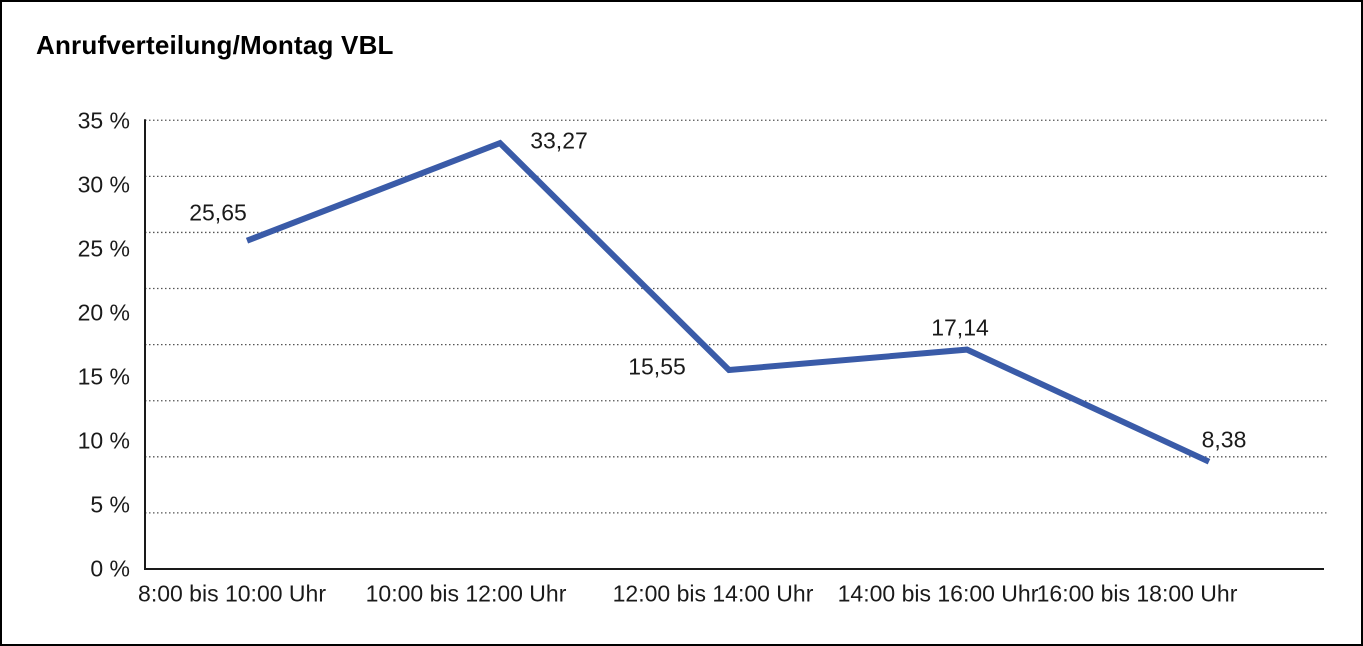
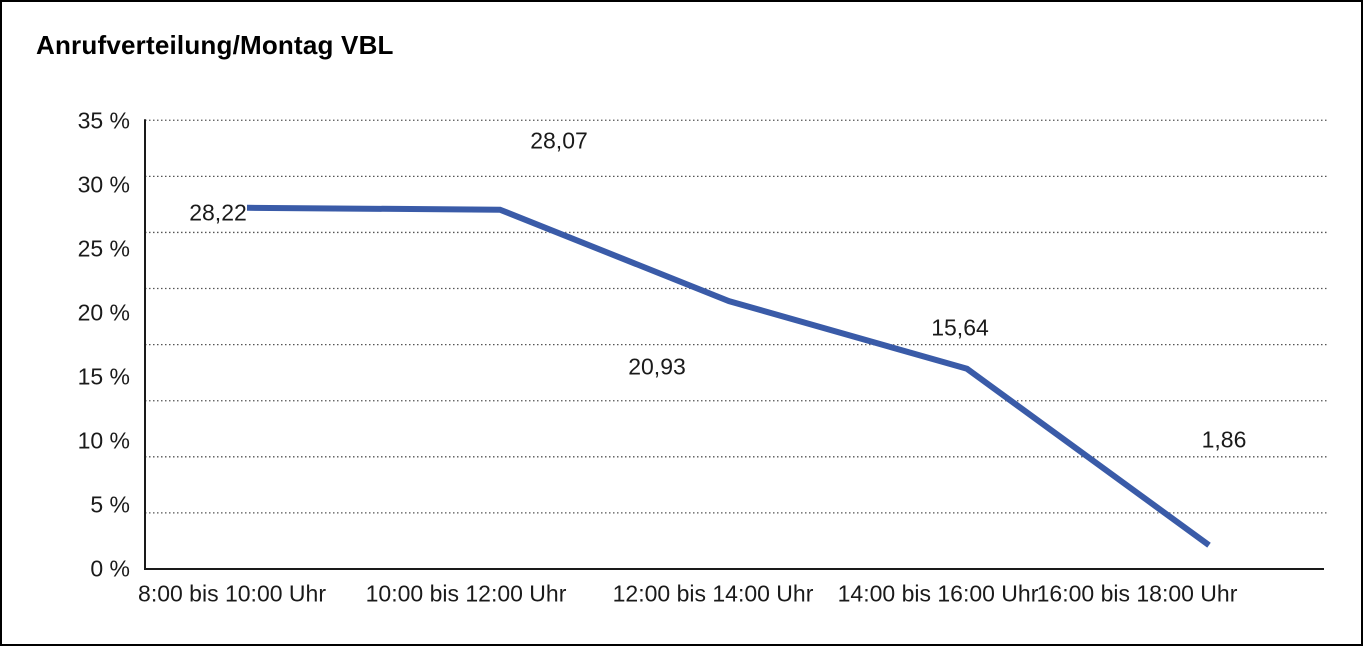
8:00 bis 10:00 Uhr: 25,65 -> 28,22
10:00 bis 12:00 Uhr: 33,27 -> 28,07
12:00 bis 14:00 Uhr: 15,55 -> 20,93
14:00 bis 16:00 Uhr: 17,14 -> 15,64
16:00 bis 18:00 Uhr: 8,38 -> 1,86
